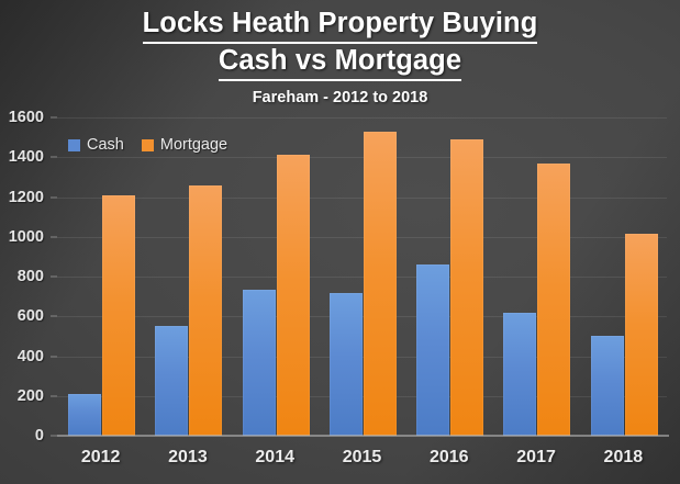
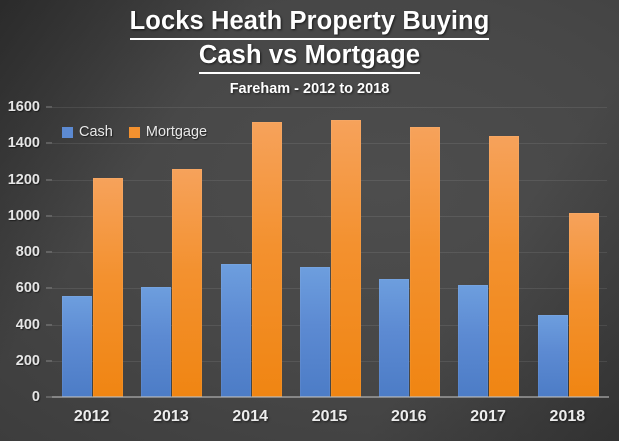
Cash/2012: 210 -> 560
Cash/2013: 550 -> 600
Mortgage/2014: 1410 -> 1520
Cash/2016: 860 -> 650
Mortgage/2017: 1370 -> 1440
Cash/2018: 500 -> 450
